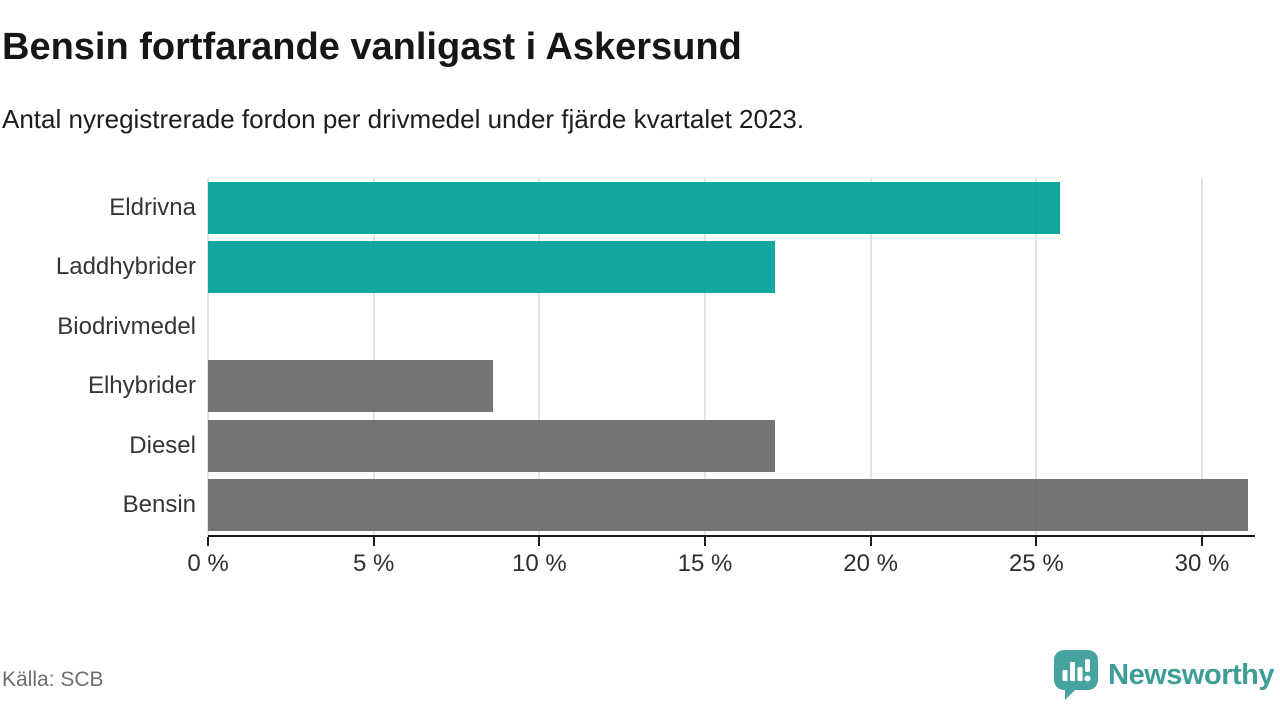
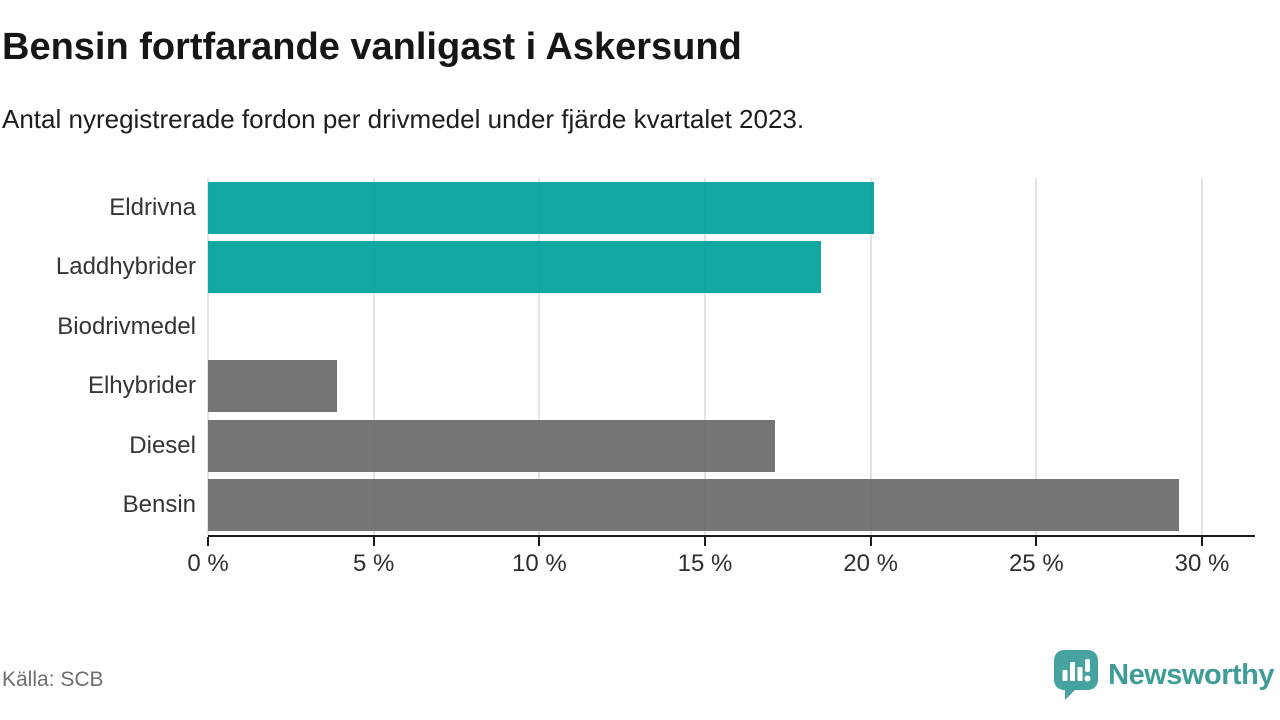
Eldrivna: 25.7% -> 20.1%
Laddhybrider: 17.1% -> 18.5%
Elhybrider: 8.6% -> 3.9%
Bensin: 31.4% -> 29.3%
